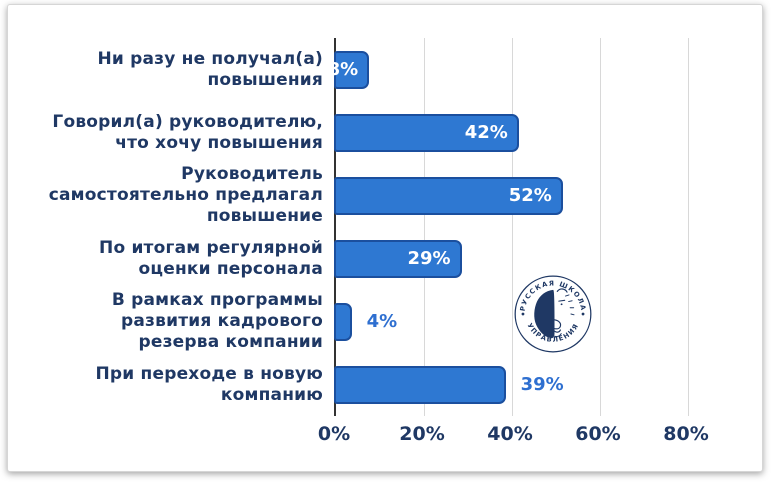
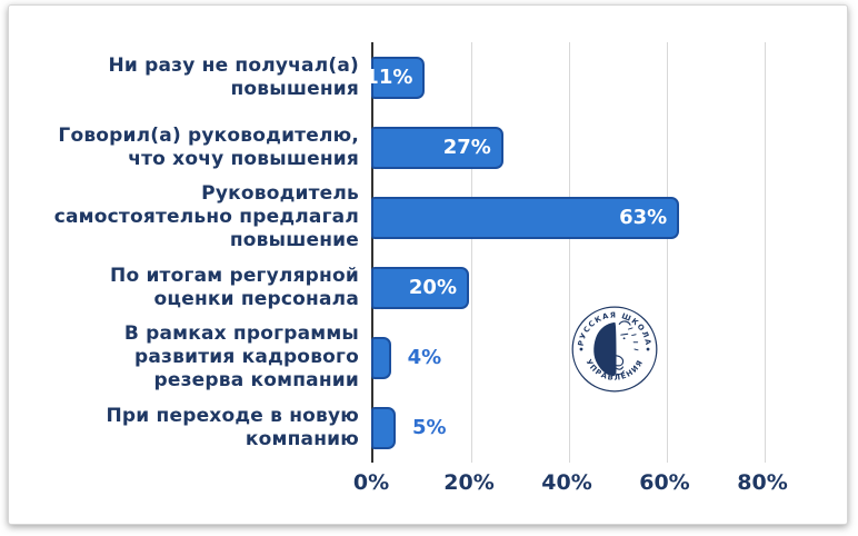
Ни разу не получал(а) повышения: 8% -> 11%
Говорил(а) руководителю, что хочу повышения: 42% -> 27%
Руководитель самостоятельно предлагал повышение: 52% -> 63%
По итогам регулярной оценки персонала: 29% -> 20%
При переходе в новую компанию: 39% -> 5%
